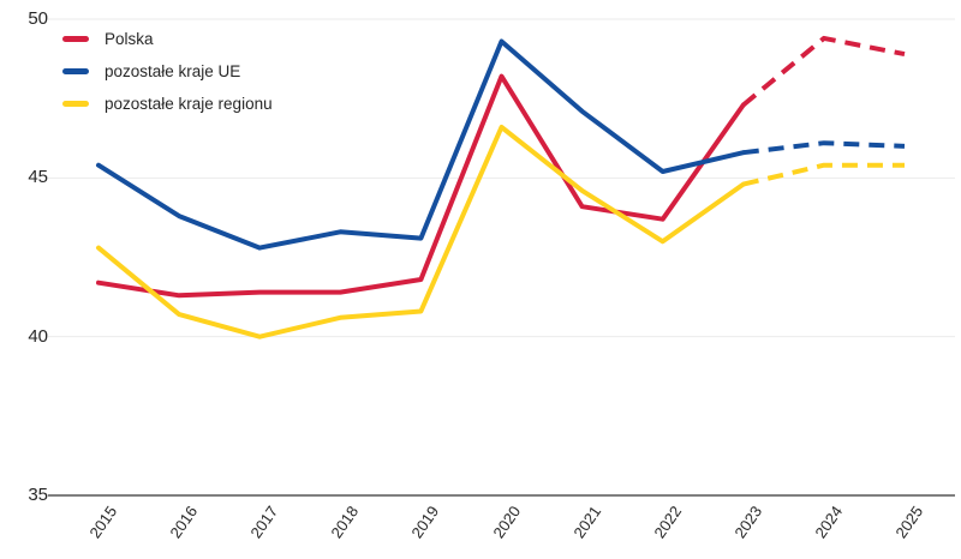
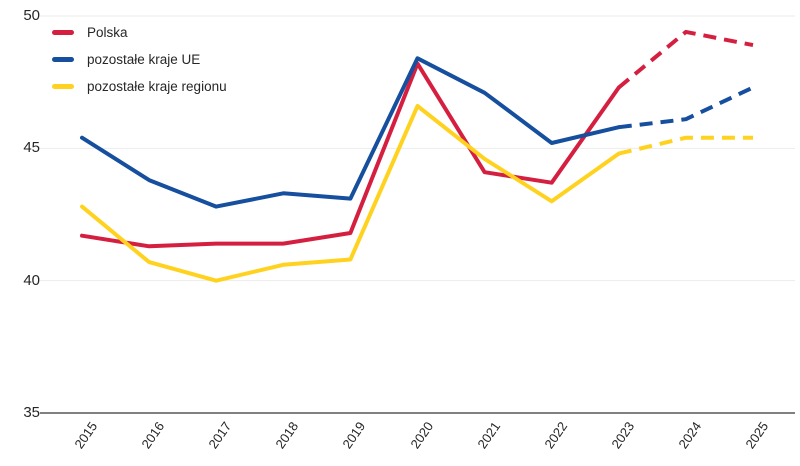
pozostałe kraje UE/2020: 49.3 -> 48.4
pozostałe kraje UE/2025: 46.0 -> 47.3
